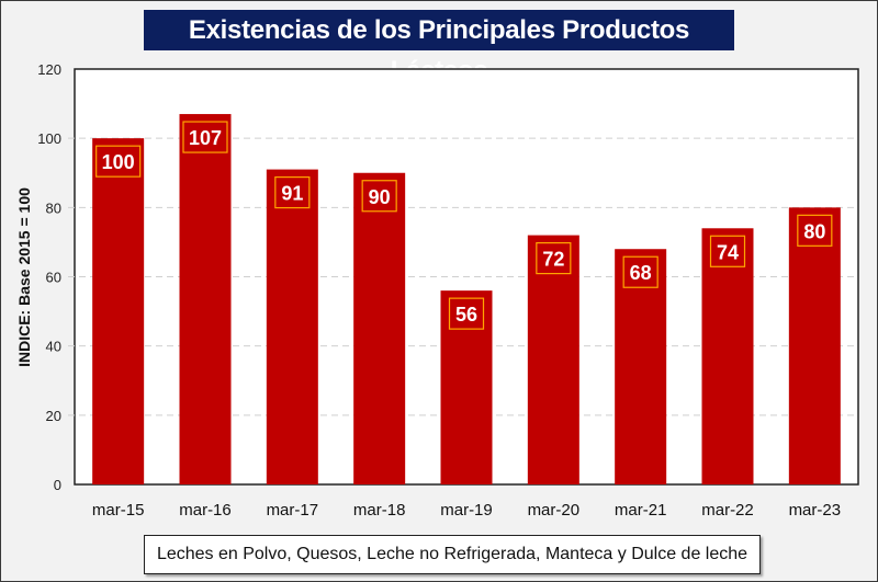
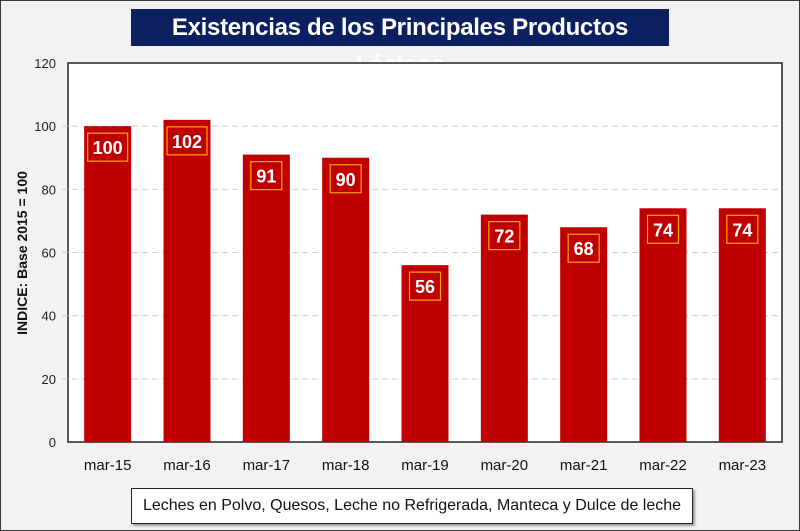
mar-16: 107 -> 102
mar-23: 80 -> 74
